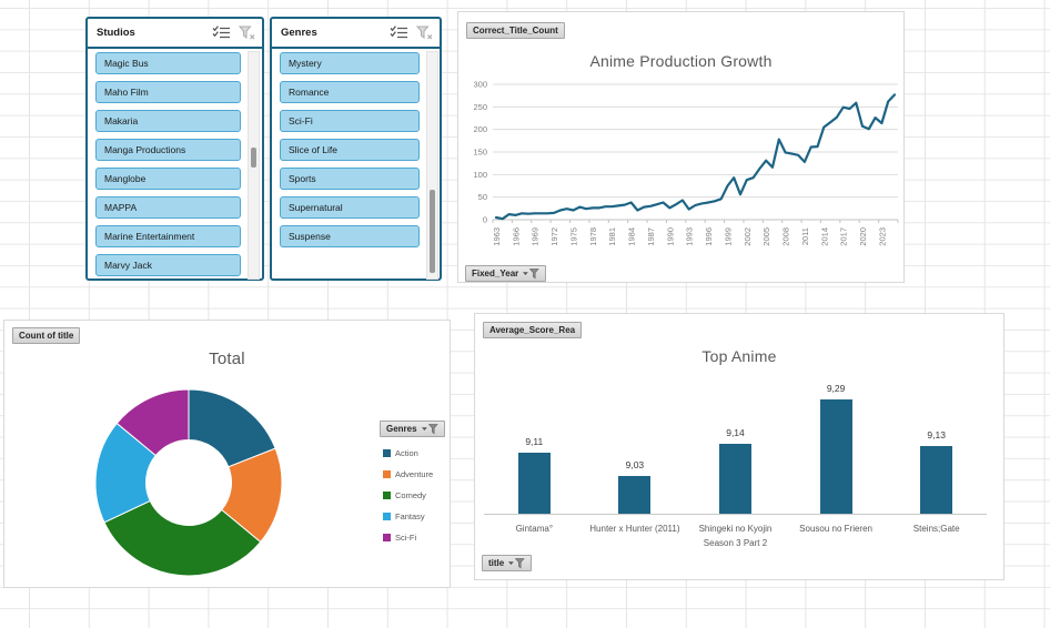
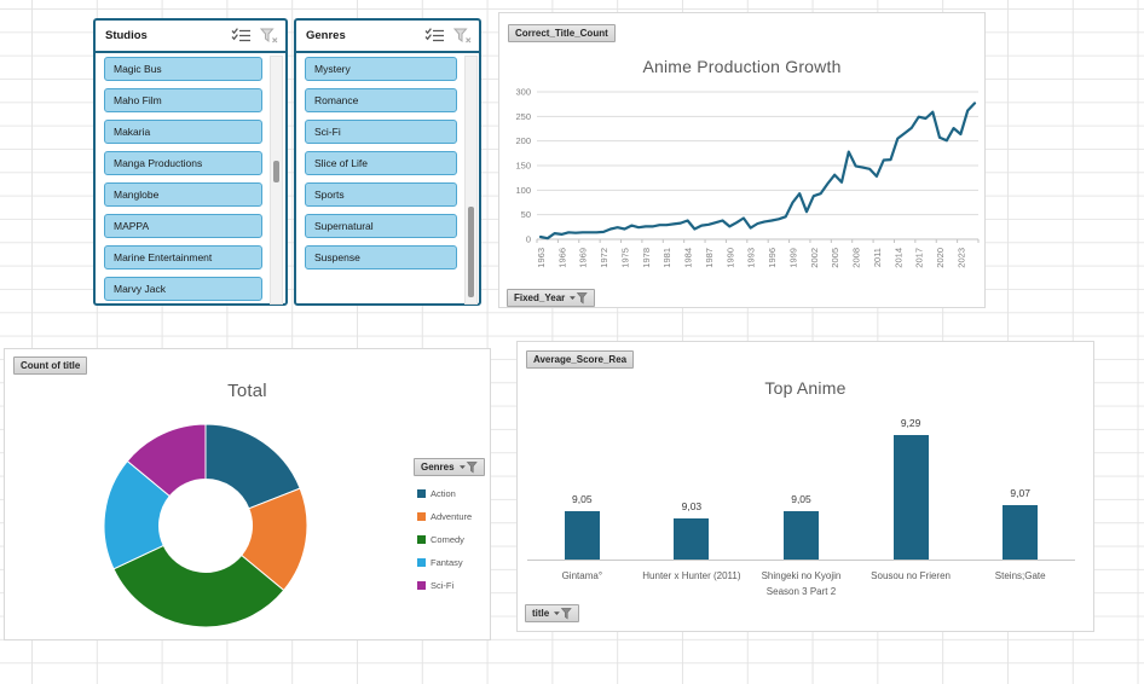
Top Anime/Gintama°: 9,11 -> 9,05
Top Anime/Shingeki no Kyojin Season 3 Part 2: 9,14 -> 9,05
Top Anime/Steins;Gate: 9,13 -> 9,07
